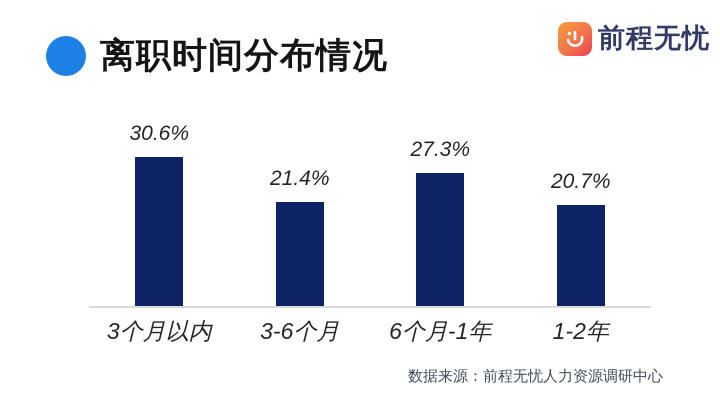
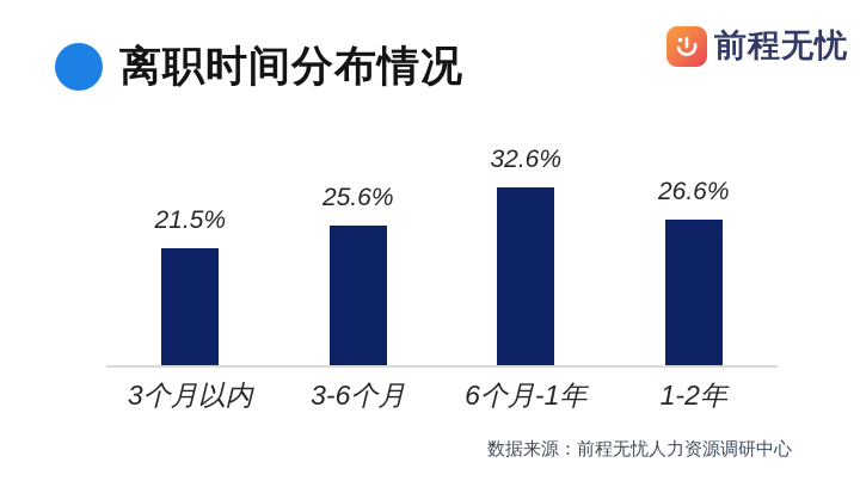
3个月以内: 30.6% -> 21.5%
3-6个月: 21.4% -> 25.6%
6个月-1年: 27.3% -> 32.6%
1-2年: 20.7% -> 26.6%
